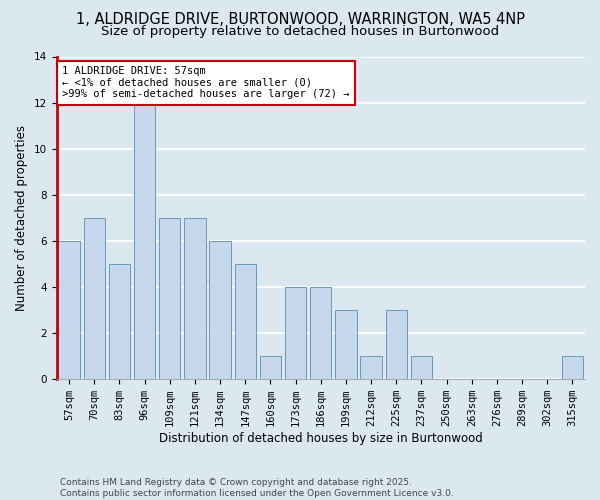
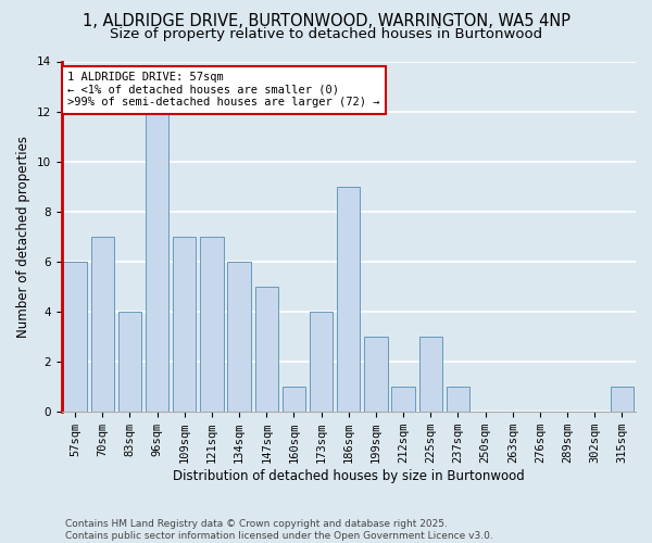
83sqm: 5 -> 4
186sqm: 4 -> 9
